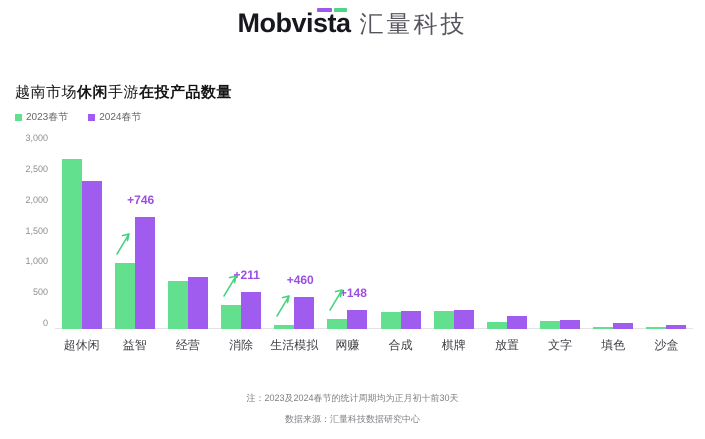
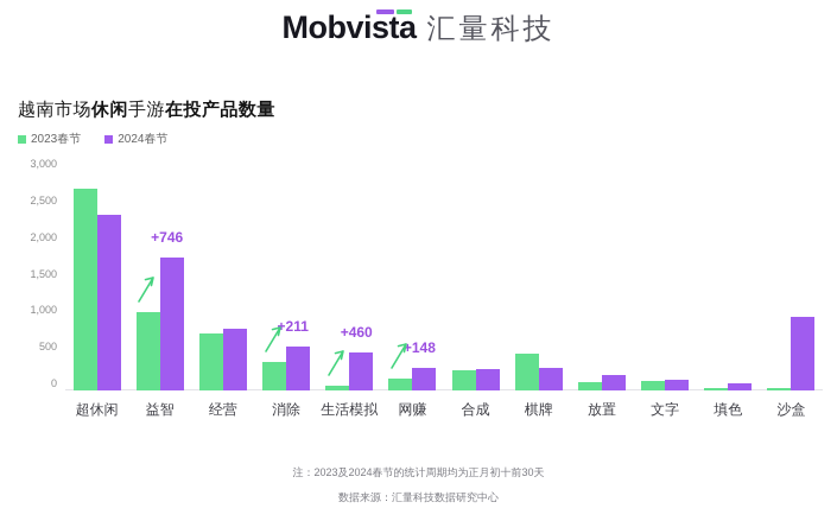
2023春节/棋牌: 300 -> 500
2024春节/沙盒: 100 -> 1000
